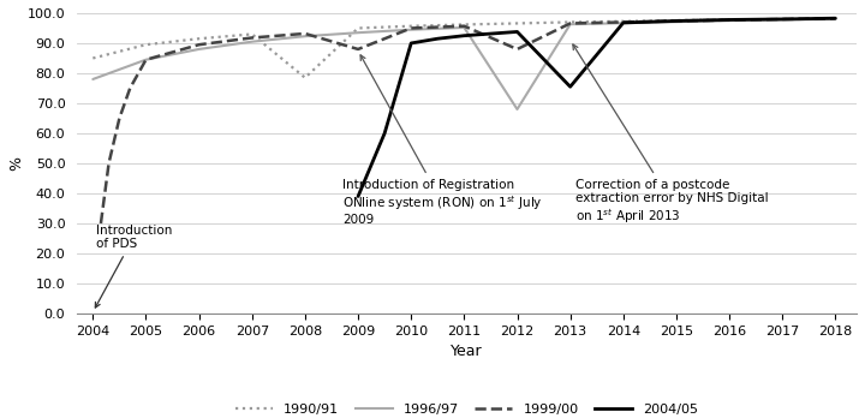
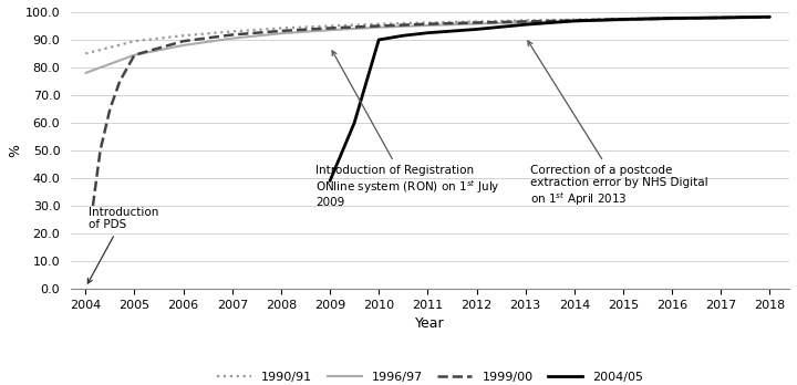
1990/91/2008: 78.5 -> 94.2
1999/00/2009: 88.0 -> 94.2
1996/97/2012: 68.0 -> 95.8
1999/00/2012: 88.0 -> 96.2
2004/05/2013: 75.5 -> 95.5
